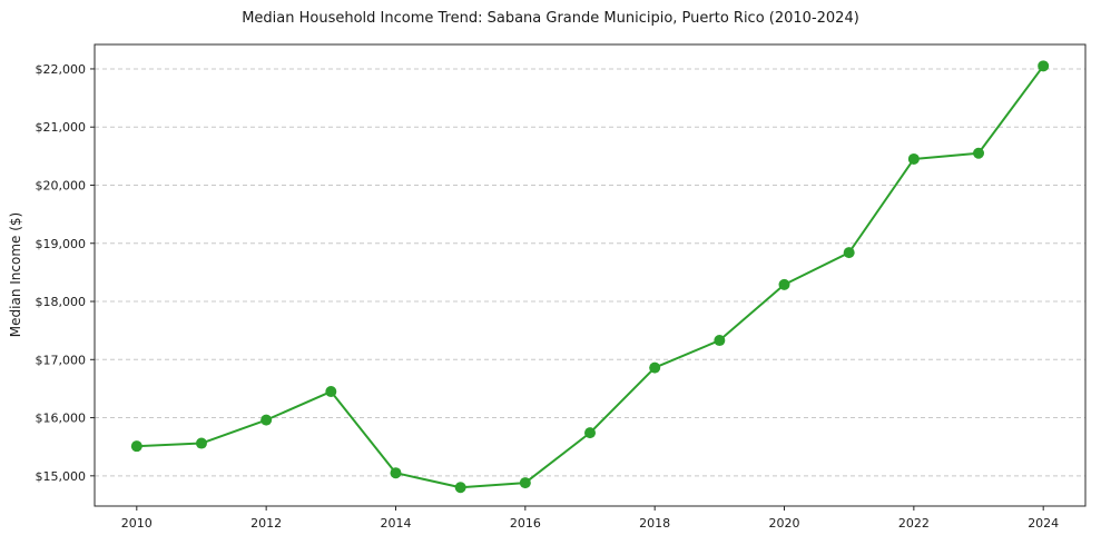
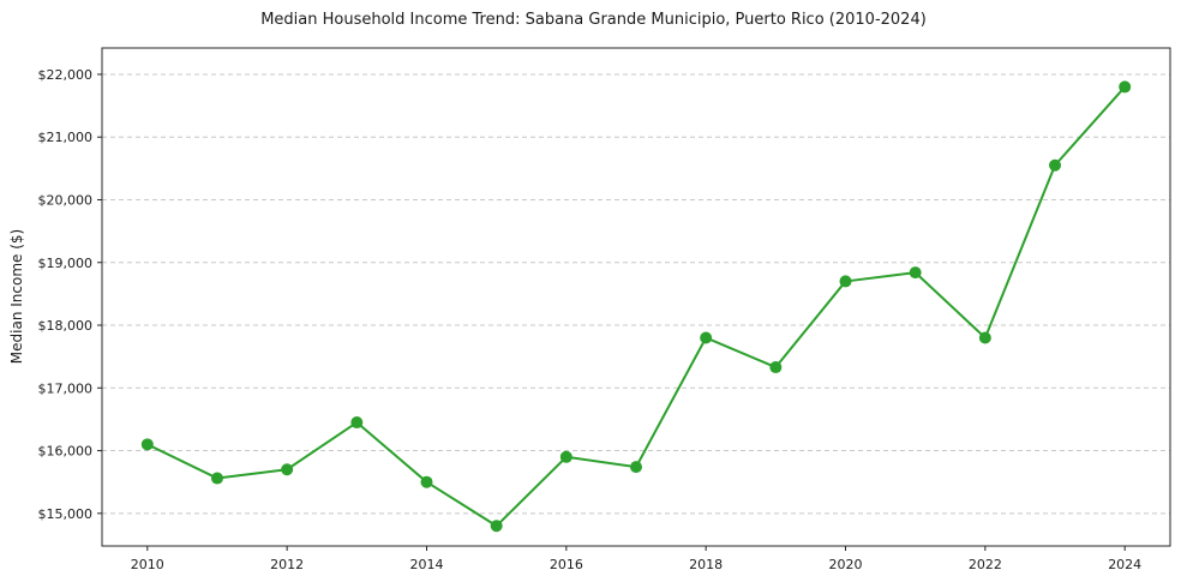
2010: $15500 -> $16100
2012: $16000 -> $15700
2014: $15000 -> $15500
2016: $14900 -> $15900
2018: $16900 -> $17800
2020: $18300 -> $18700
2022: $20400 -> $17800
2024: $22000 -> $21800
